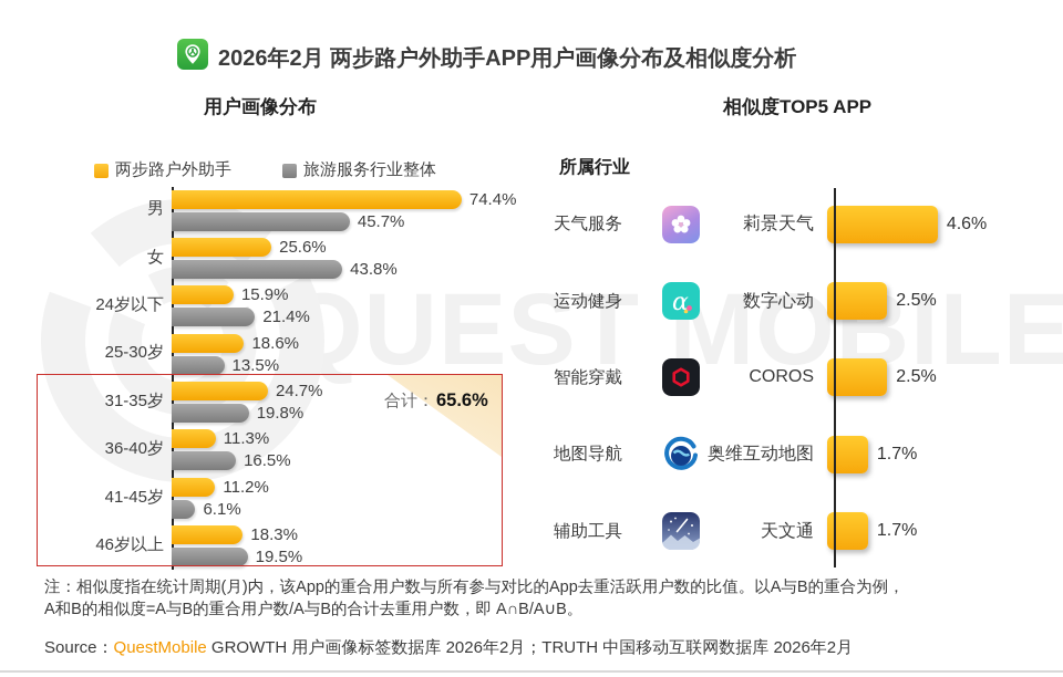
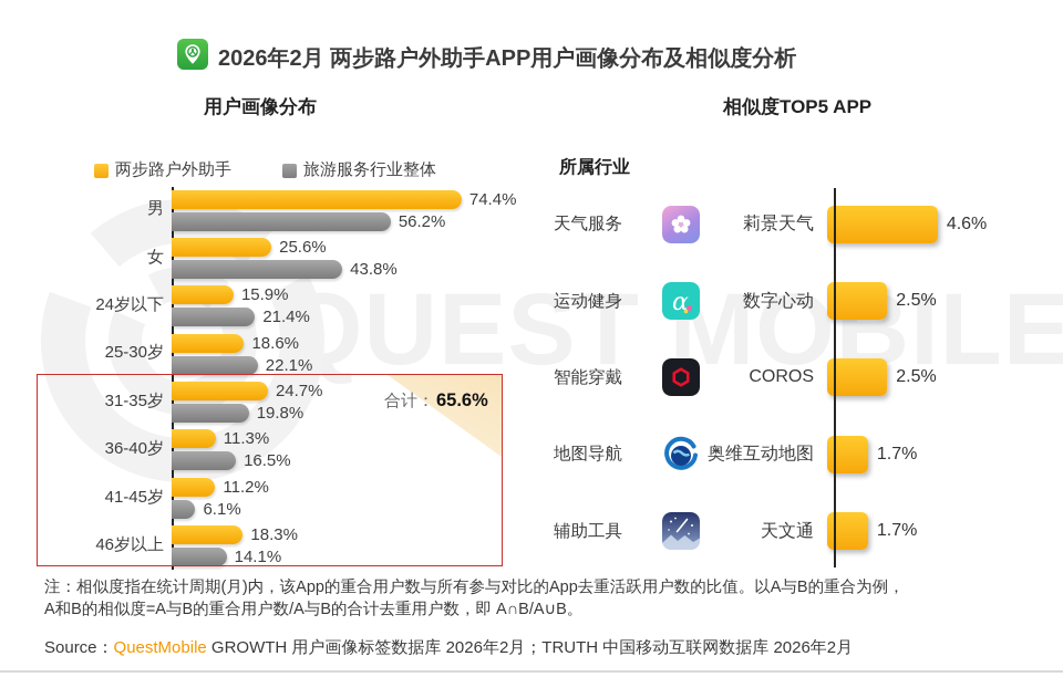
用户画像分布/旅游服务行业整体/男: 45.7% -> 56.2%
用户画像分布/旅游服务行业整体/25-30岁: 13.5% -> 22.1%
用户画像分布/旅游服务行业整体/46岁以上: 19.5% -> 14.1%
